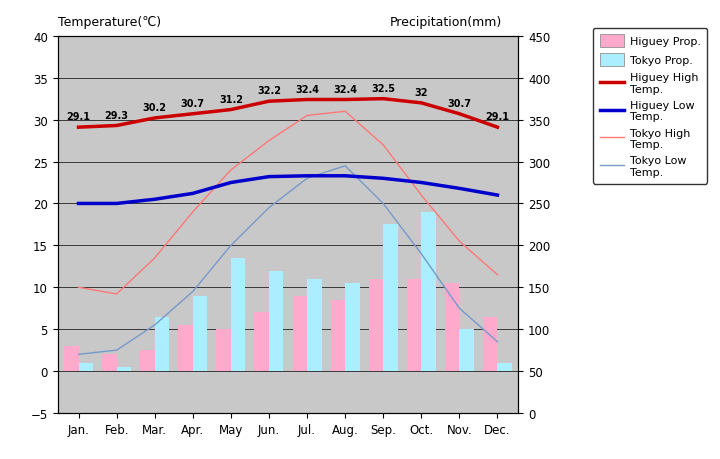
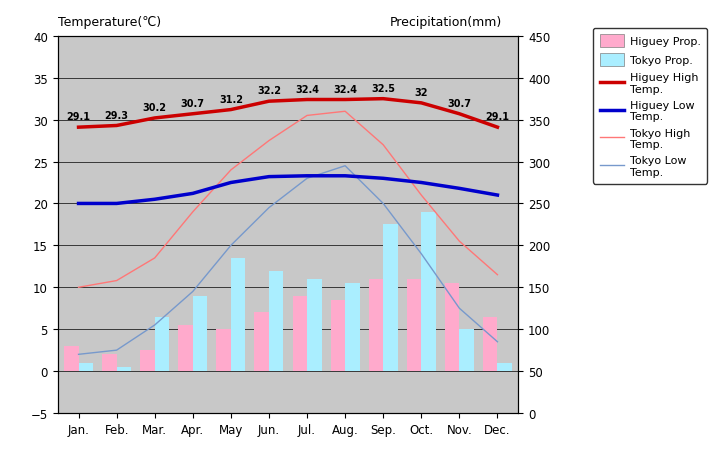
Tokyo High Temp./Feb.: 9.2 -> 10.8
